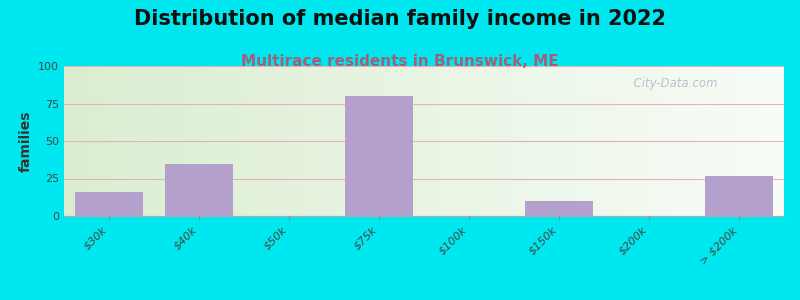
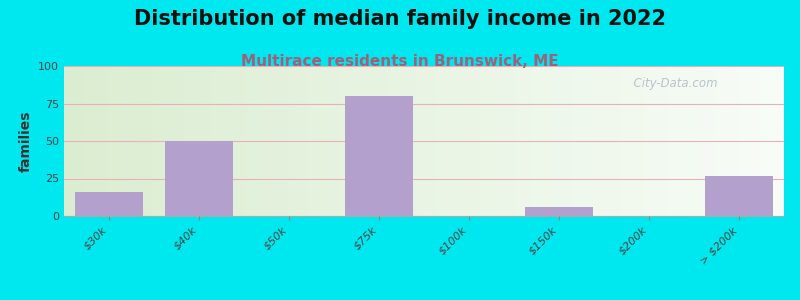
$40k: 35 -> 50
$150k: 10 -> 6
